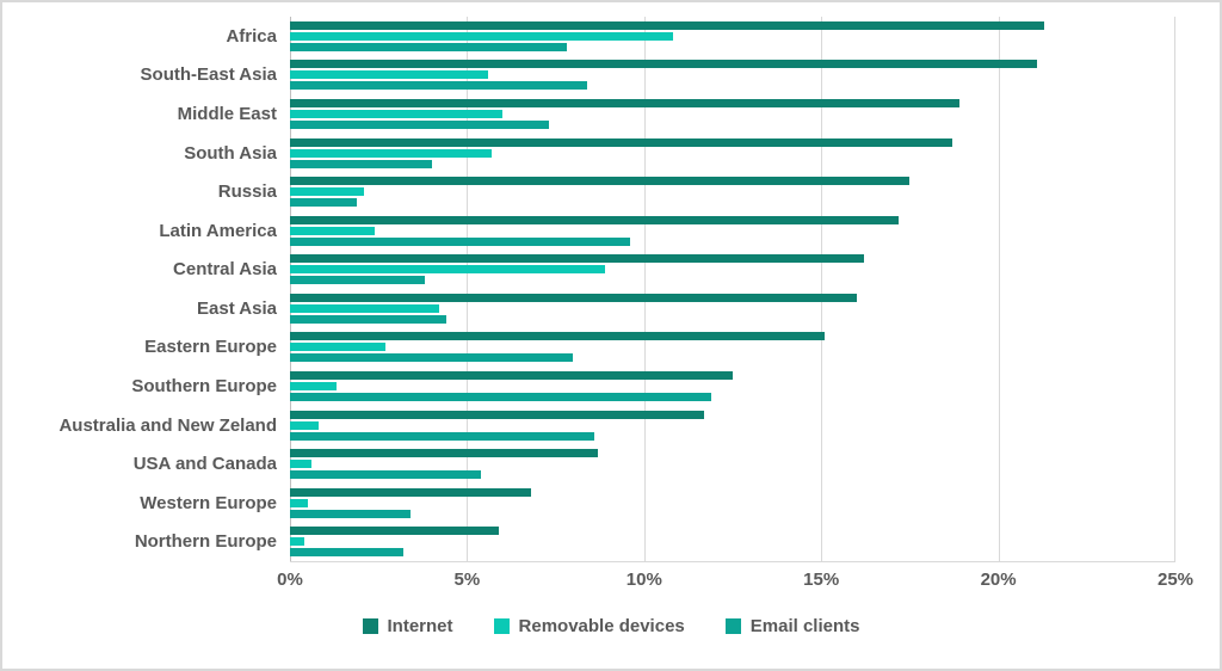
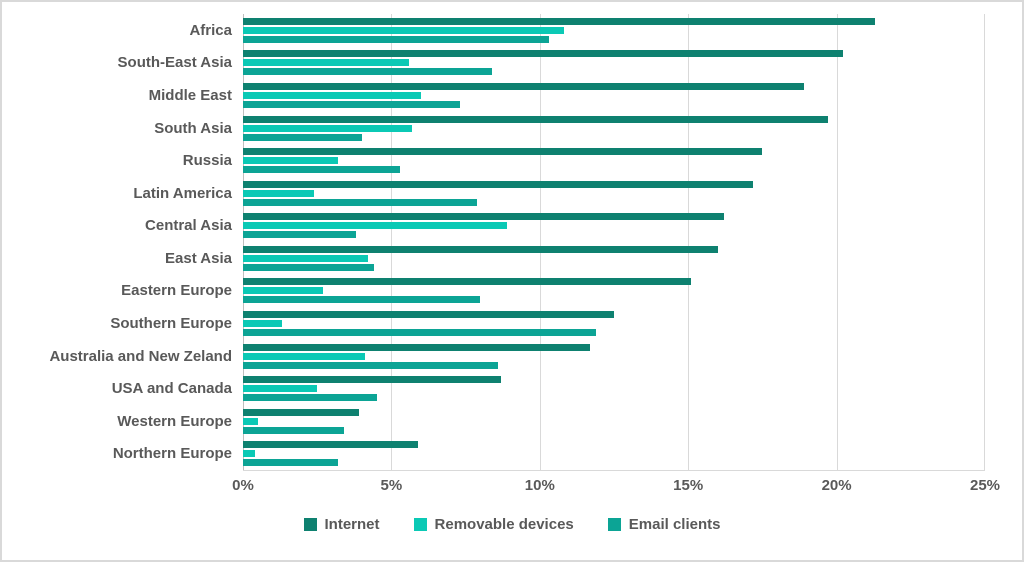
Email clients/Africa: 7.8% -> 10.3%
Internet/South-East Asia: 21.1% -> 20.2%
Internet/South Asia: 18.7% -> 19.7%
Removable devices/Russia: 2.1% -> 3.2%
Email clients/Russia: 1.9% -> 5.3%
Email clients/Latin America: 9.6% -> 7.9%
Removable devices/Australia and New Zeland: 0.8% -> 4.1%
Removable devices/USA and Canada: 0.6% -> 2.5%
Email clients/USA and Canada: 5.4% -> 4.5%
Internet/Western Europe: 6.8% -> 3.9%
